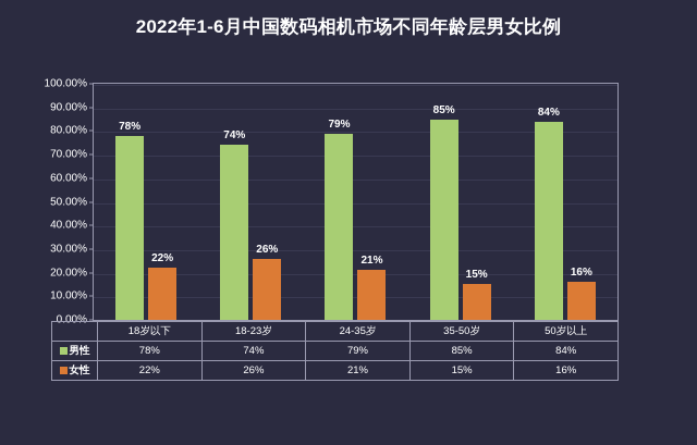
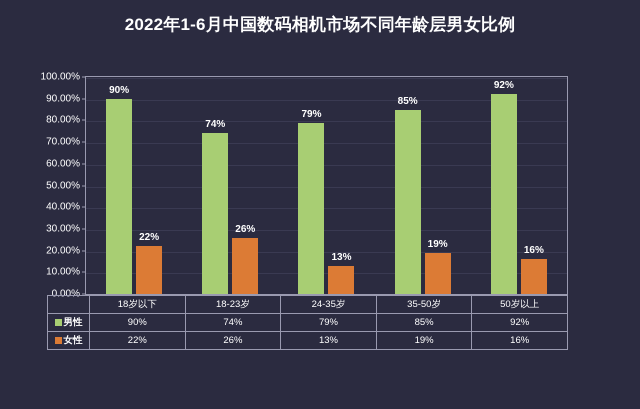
男性/18岁以下: 78% -> 90%
女性/24-35岁: 21% -> 13%
女性/35-50岁: 15% -> 19%
男性/50岁以上: 84% -> 92%
